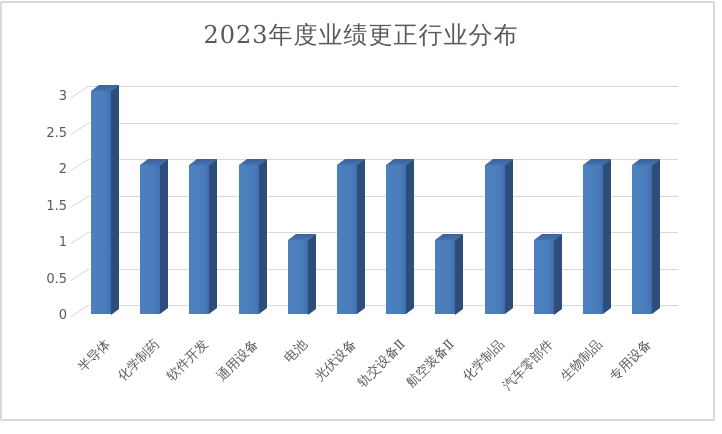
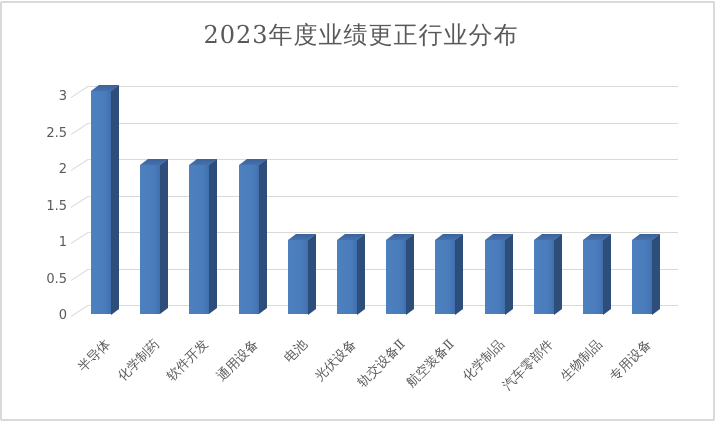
光伏设备: 2 -> 1
轨交设备Ⅱ: 2 -> 1
化学制品: 2 -> 1
生物制品: 2 -> 1
专用设备: 2 -> 1
